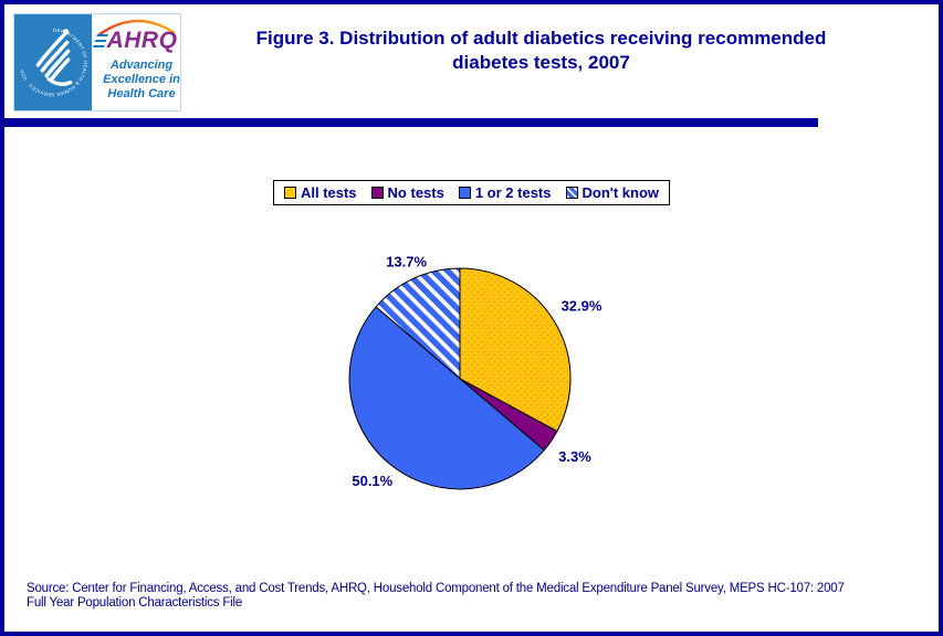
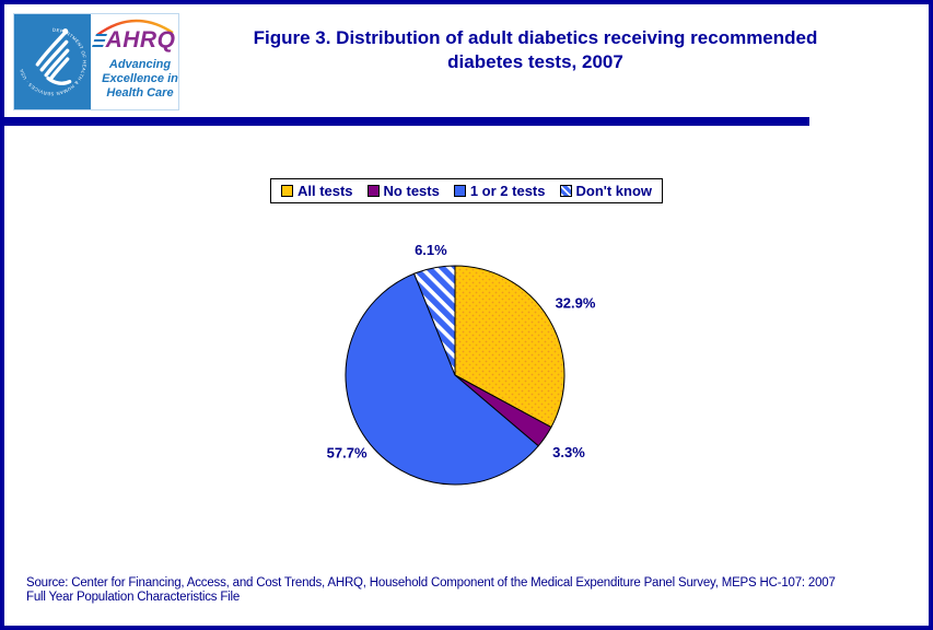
1 or 2 tests: 50.1% -> 57.7%
Don't know: 13.7% -> 6.1%
